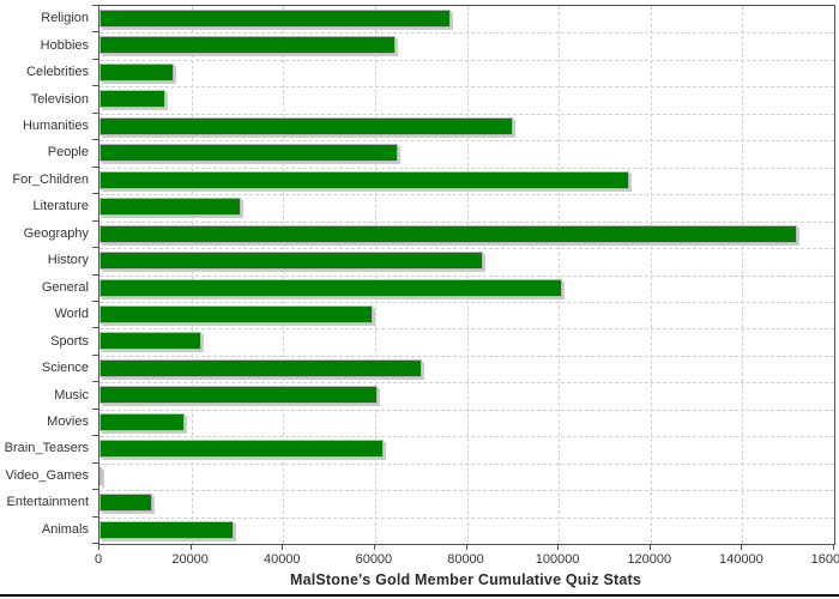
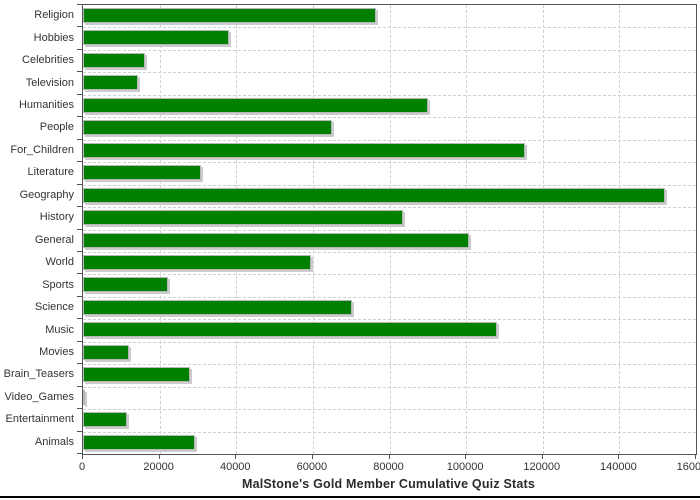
Hobbies: 64000 -> 38000
Music: 60000 -> 108000
Movies: 18000 -> 12000
Brain_Teasers: 62000 -> 28000
